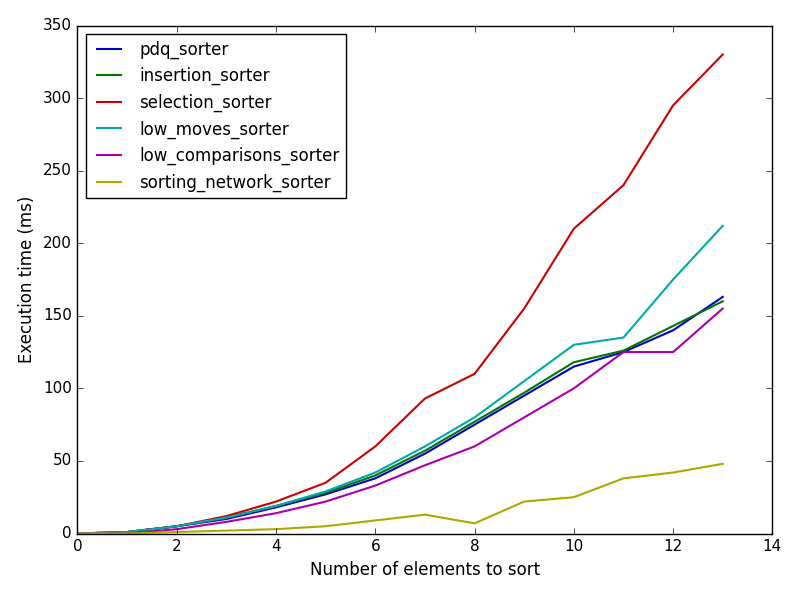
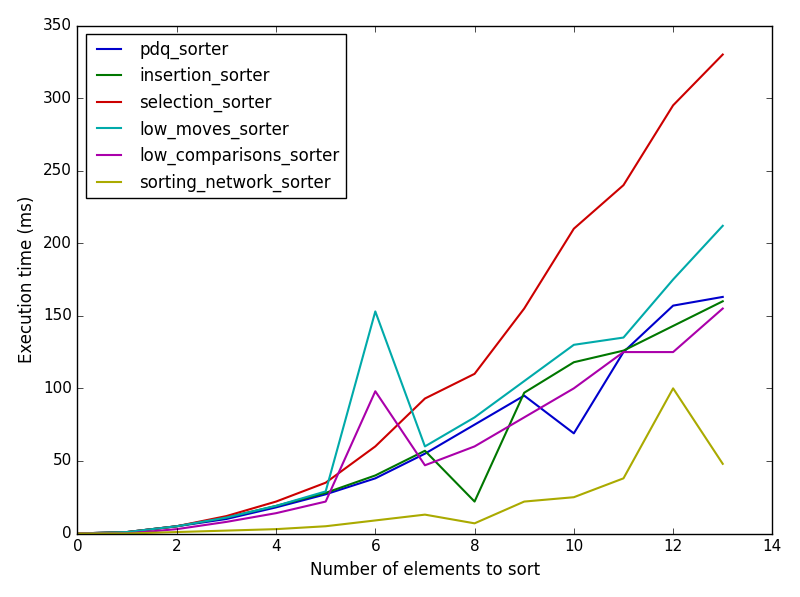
low_moves_sorter/6: 42 -> 153
low_comparisons_sorter/6: 33 -> 98
insertion_sorter/8: 77 -> 22
pdq_sorter/10: 115 -> 69
pdq_sorter/12: 140 -> 157
sorting_network_sorter/12: 42 -> 100
